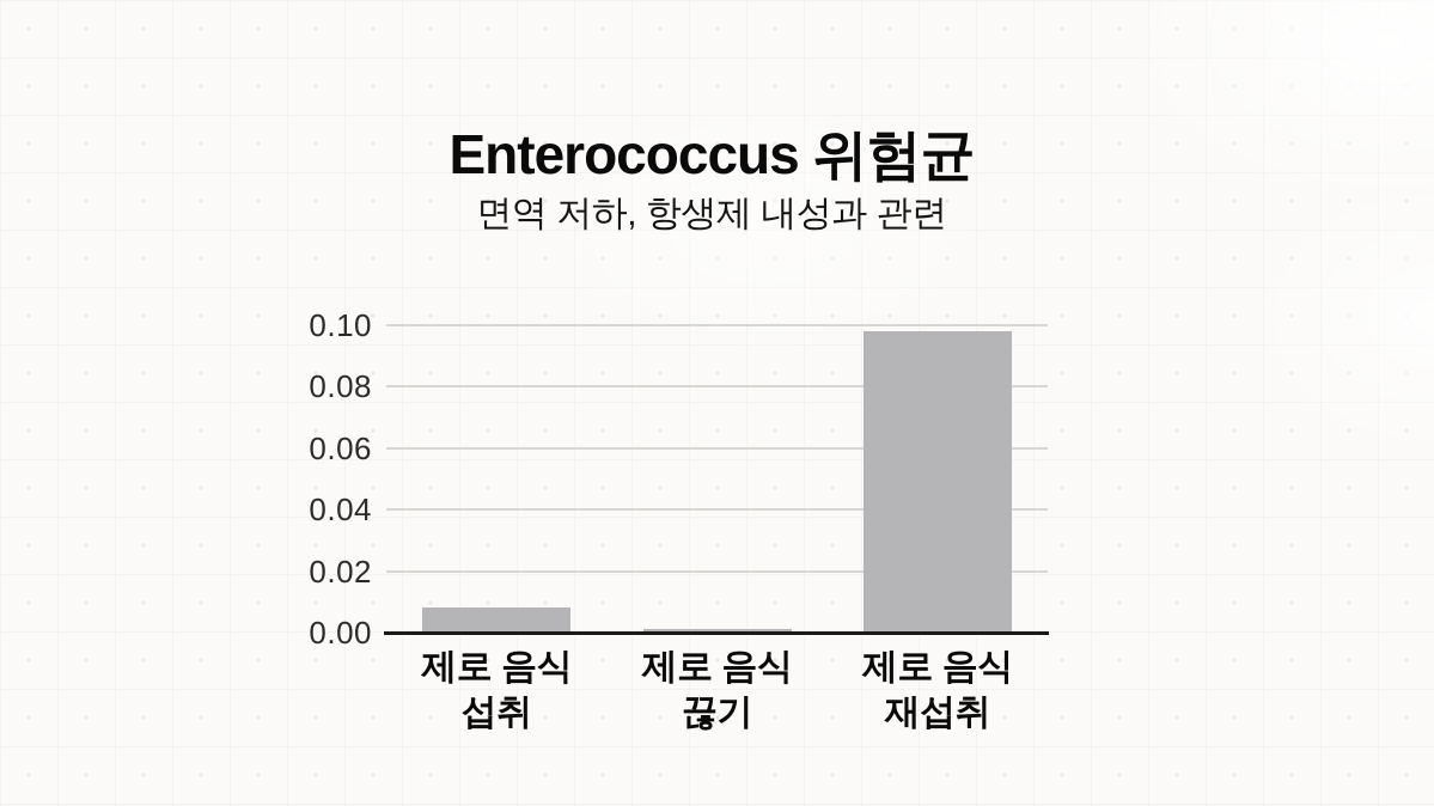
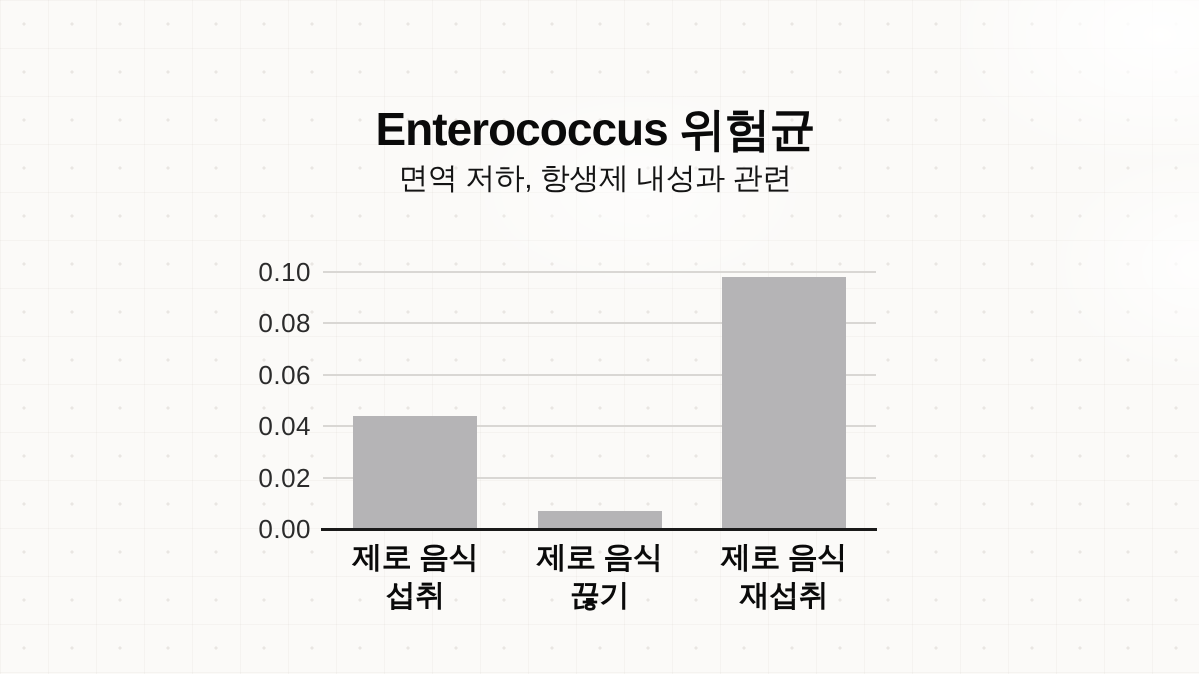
제로 음식 섭취: 0.008 -> 0.044
제로 음식 끊기: 0.001 -> 0.007
